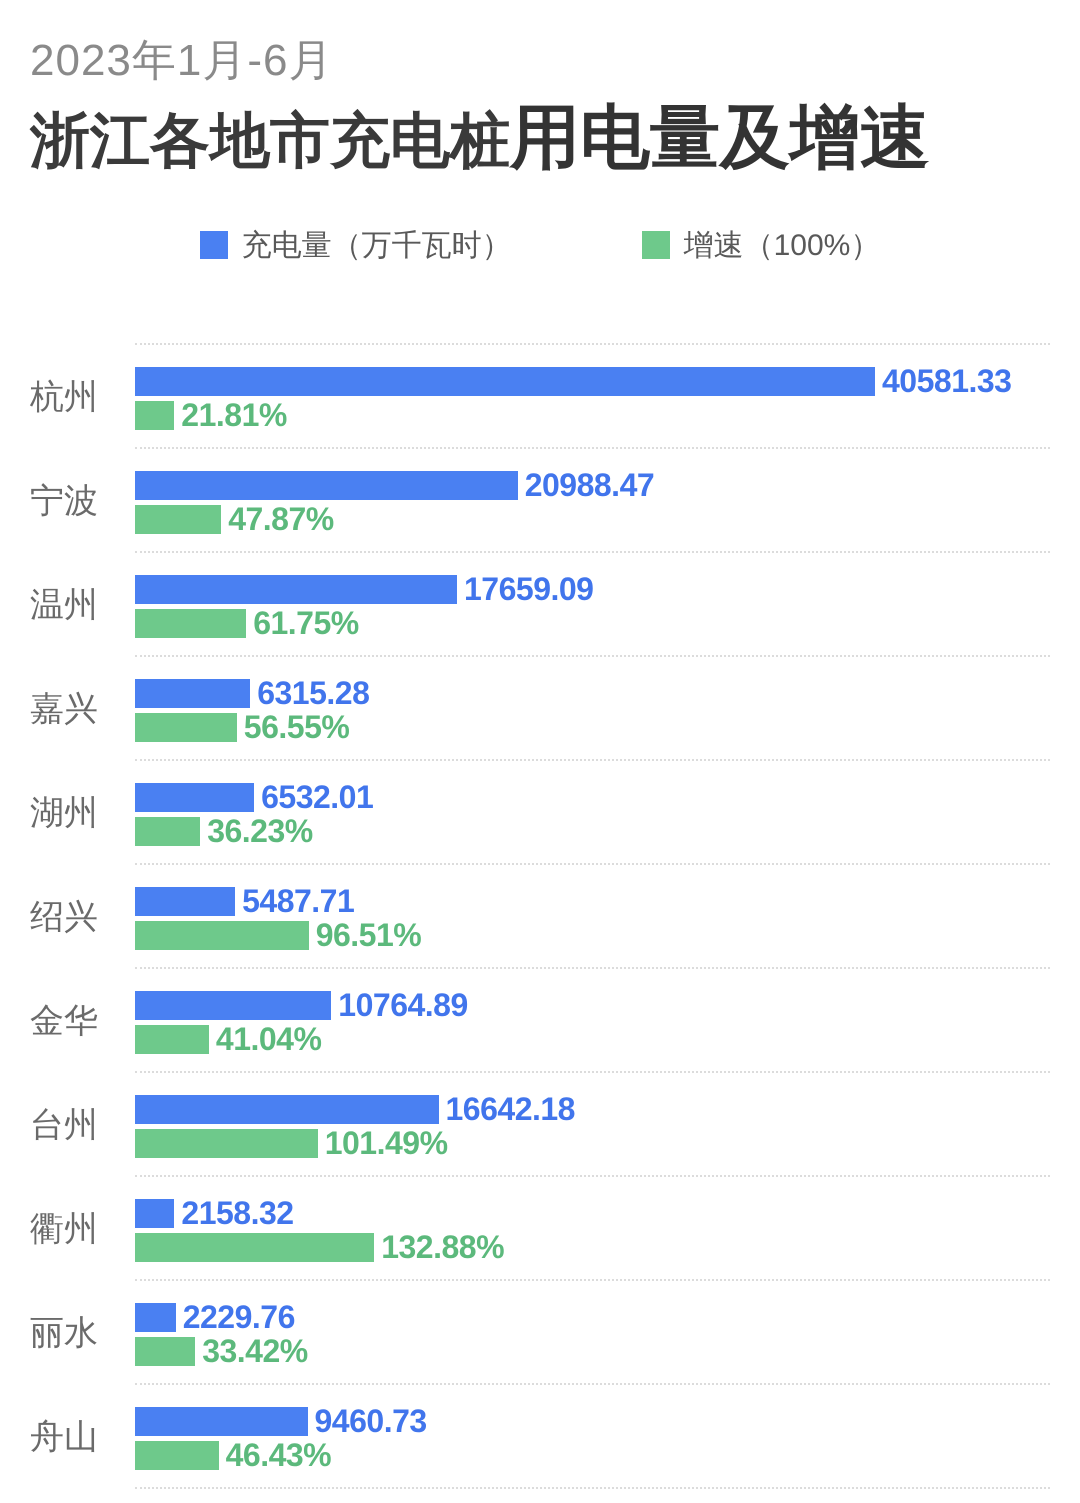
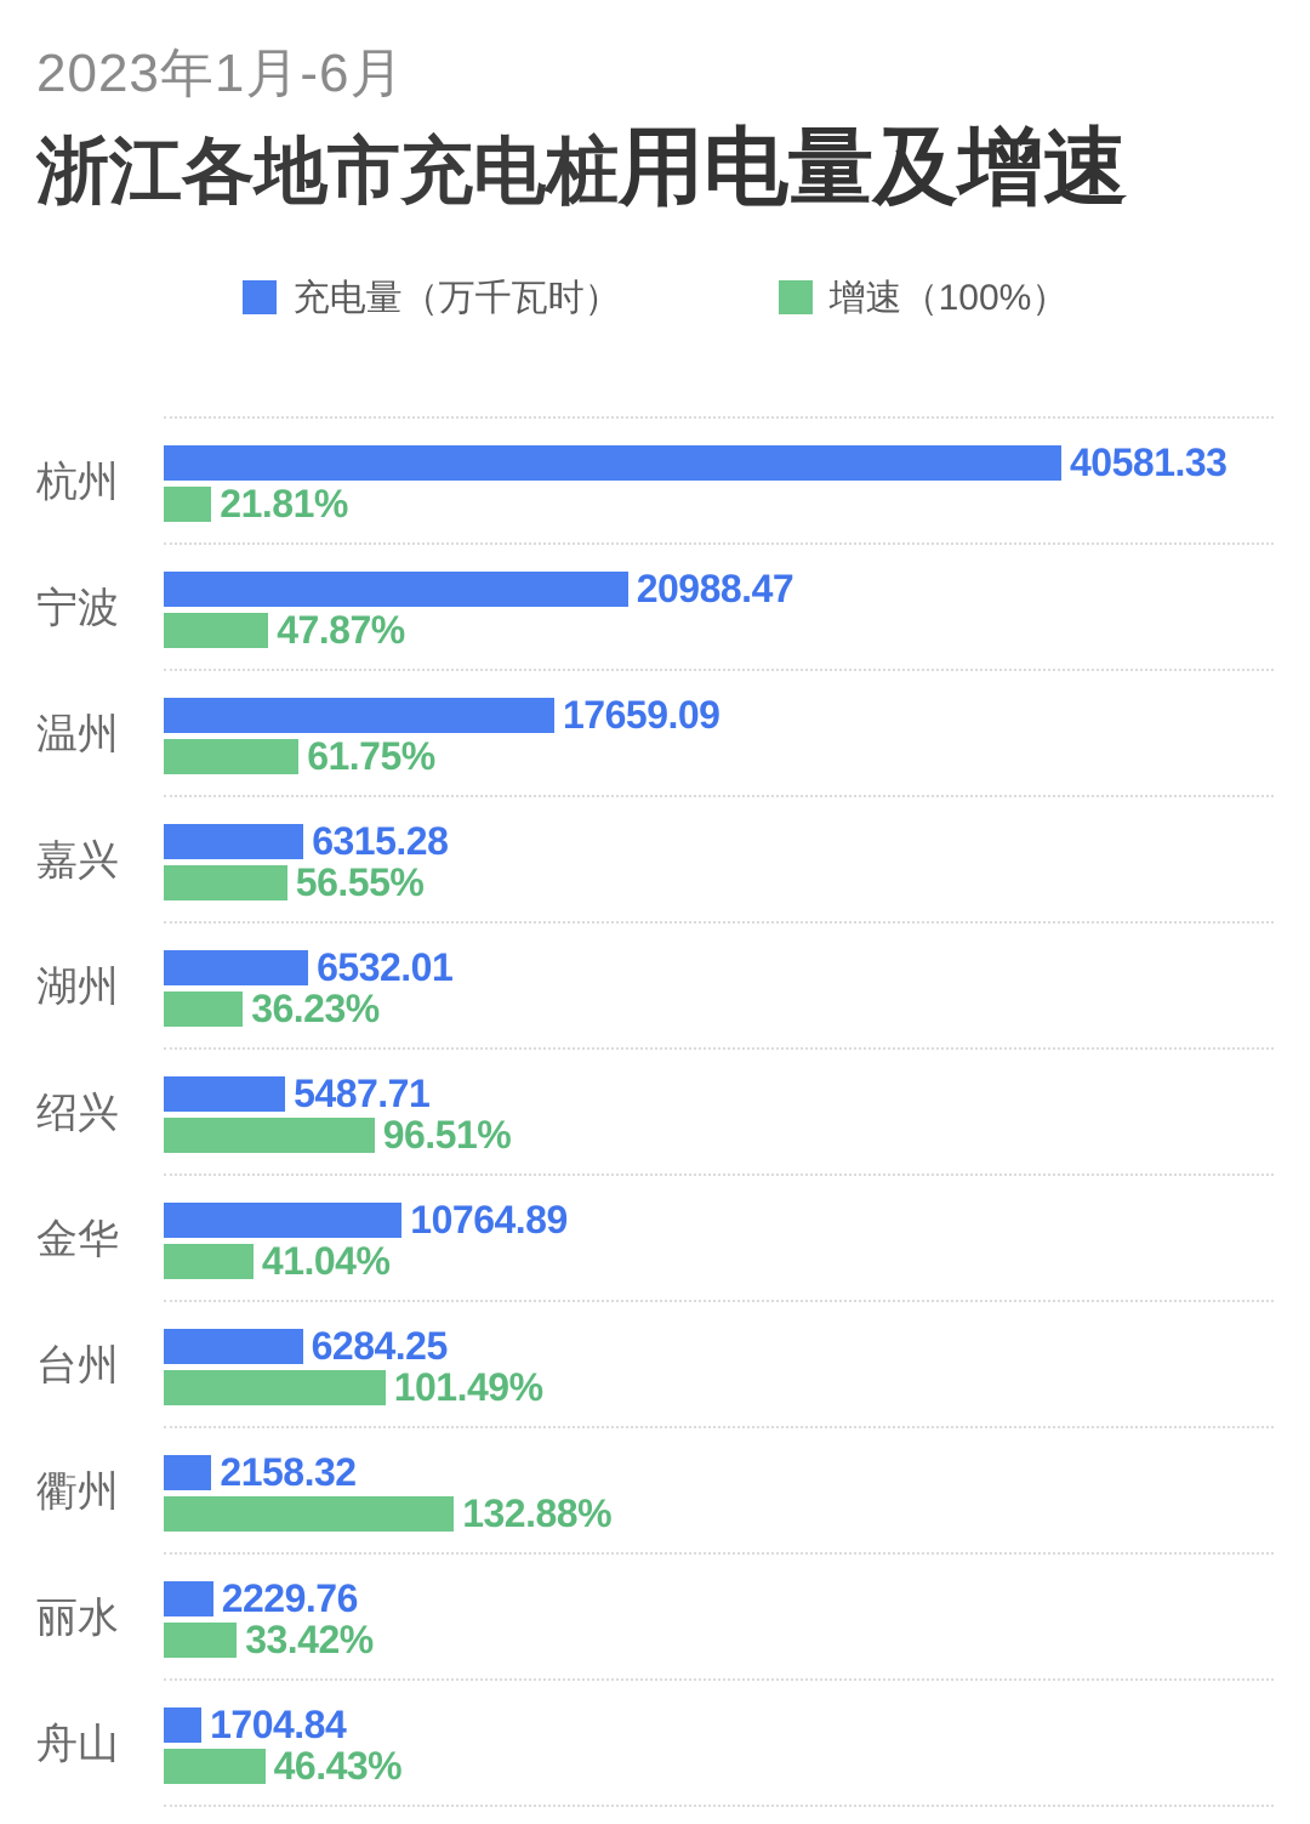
充电量（万千瓦时）/台州: 16642.18 -> 6284.25
充电量（万千瓦时）/舟山: 9460.73 -> 1704.84
